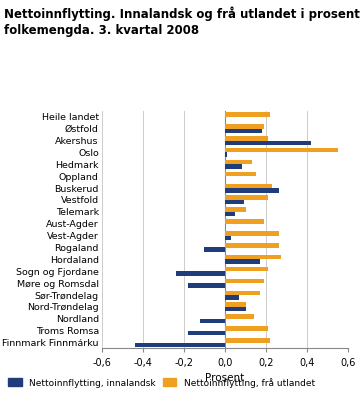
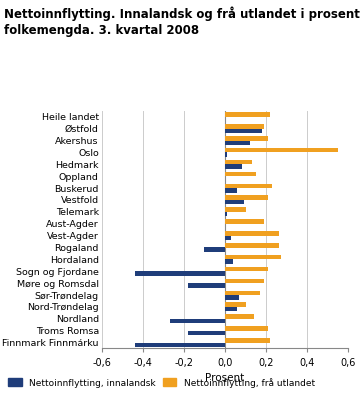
Nettoinnflytting, innalandsk/Akershus: 0,42 -> 0,12
Nettoinnflytting, innalandsk/Buskerud: 0,26 -> 0,06
Nettoinnflytting, innalandsk/Telemark: 0,05 -> 0,01
Nettoinnflytting, innalandsk/Hordaland: 0,17 -> 0,04
Nettoinnflytting, innalandsk/Sogn og Fjordane: -0,24 -> -0,44
Nettoinnflytting, innalandsk/Nord-Trøndelag: 0,10 -> 0,06
Nettoinnflytting, innalandsk/Nordland: -0,12 -> -0,27
